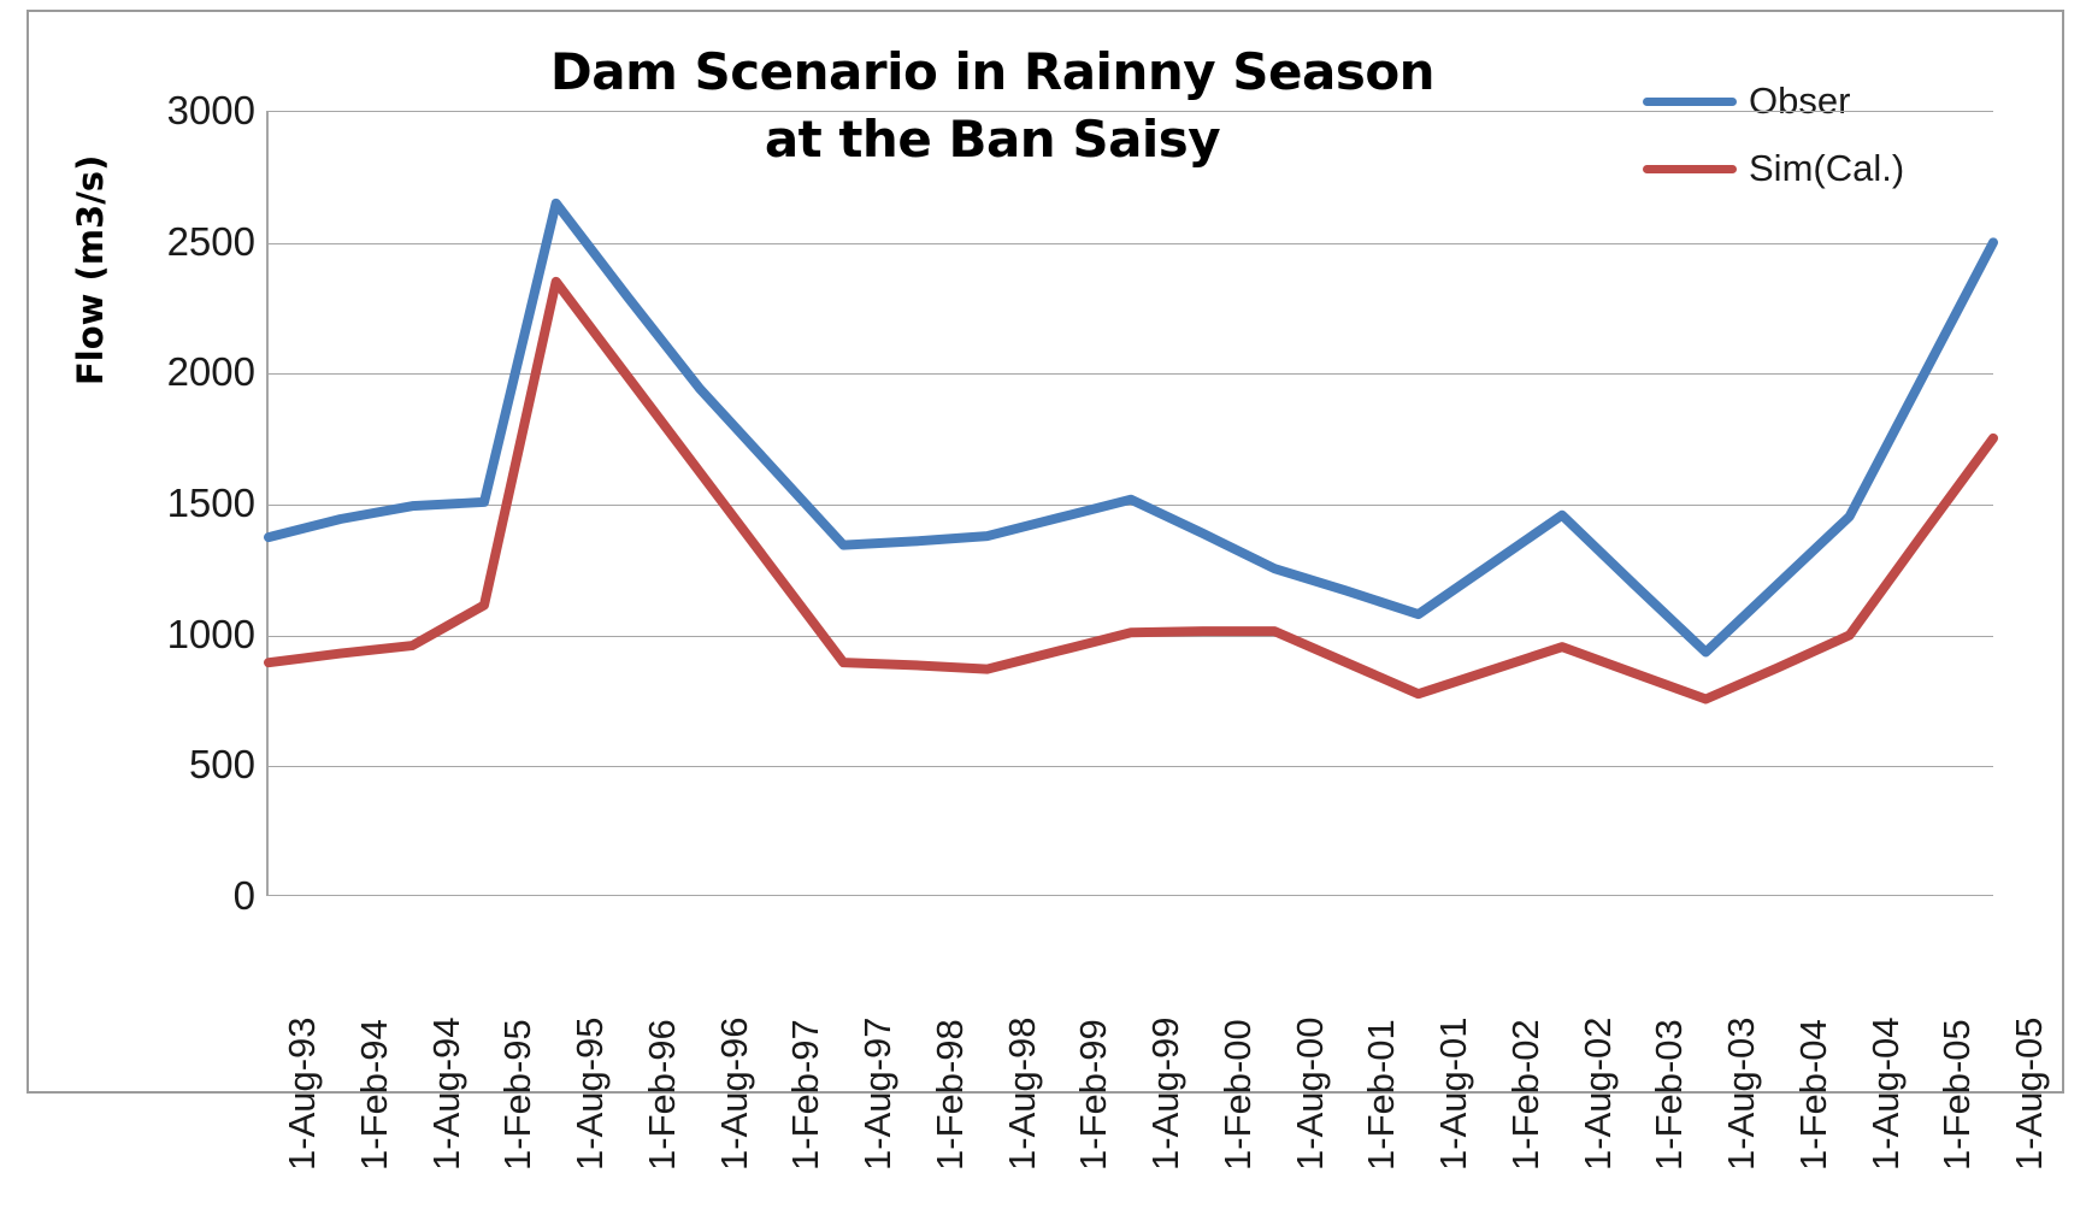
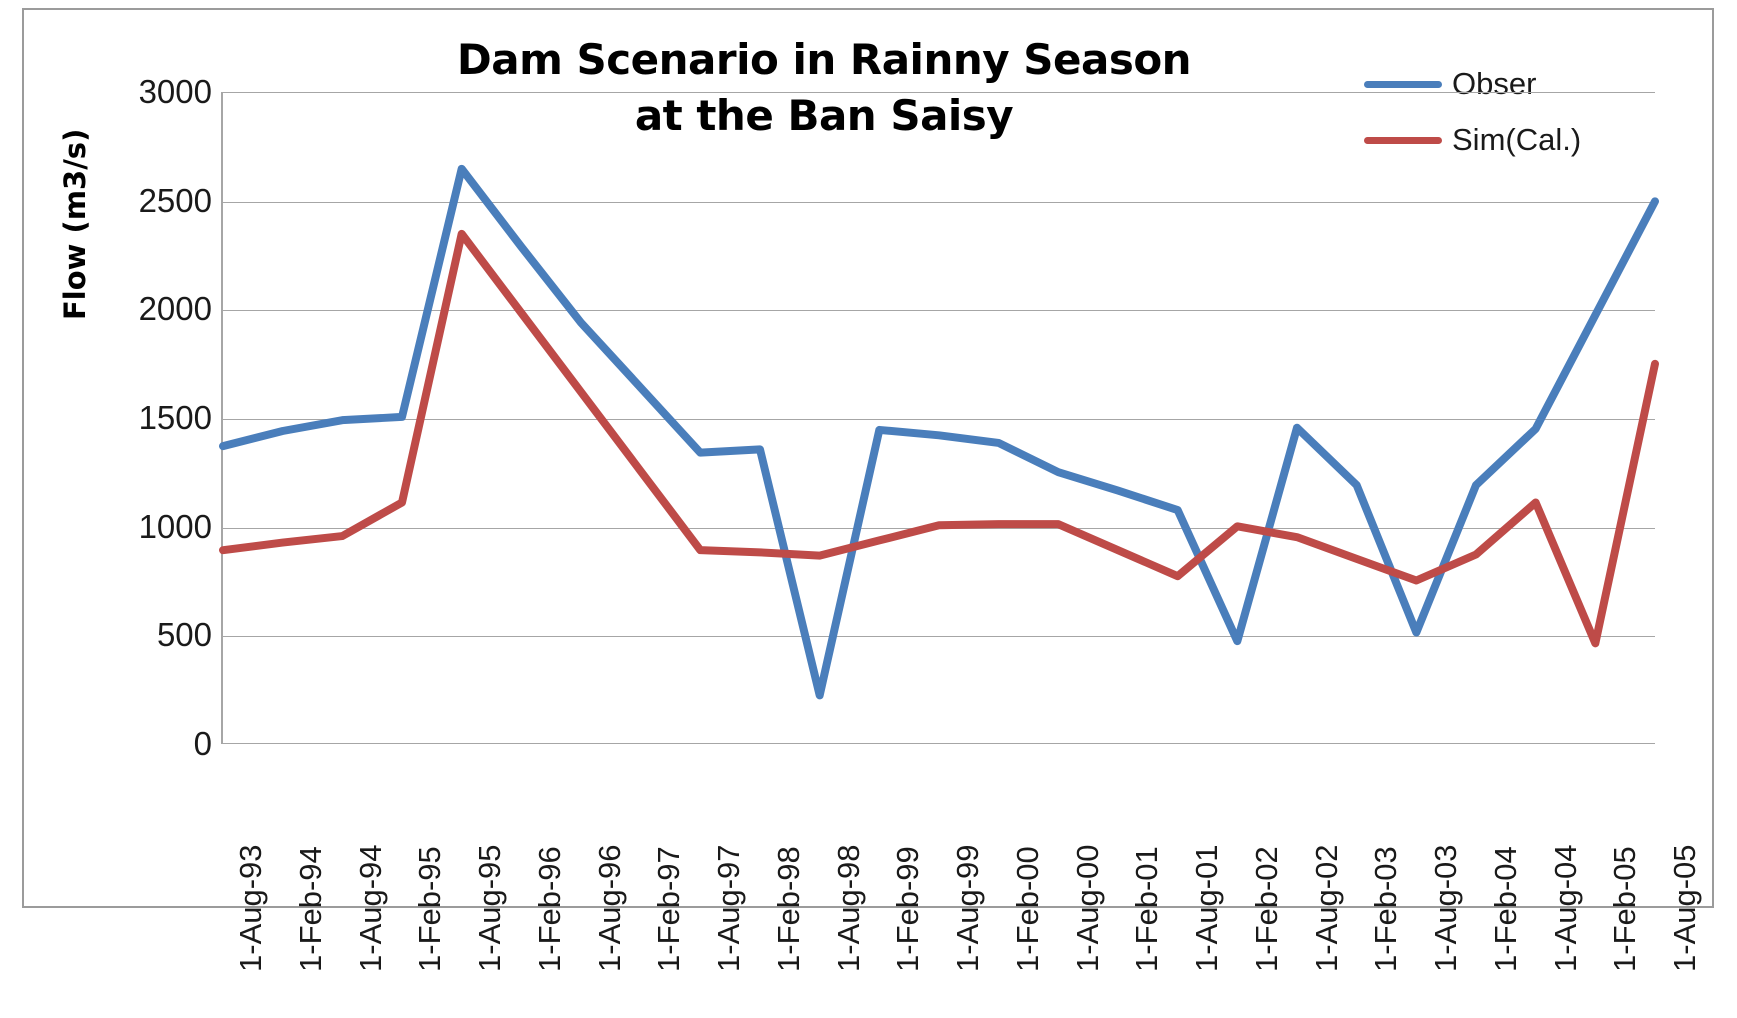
Obser/1-Aug-98: 1380 -> 220
Obser/1-Aug-99: 1520 -> 1420
Obser/1-Feb-02: 1260 -> 470
Sim(Cal.)/1-Feb-02: 860 -> 1000
Obser/1-Aug-03: 930 -> 510
Sim(Cal.)/1-Aug-04: 1000 -> 1110
Sim(Cal.)/1-Feb-05: 1380 -> 460
